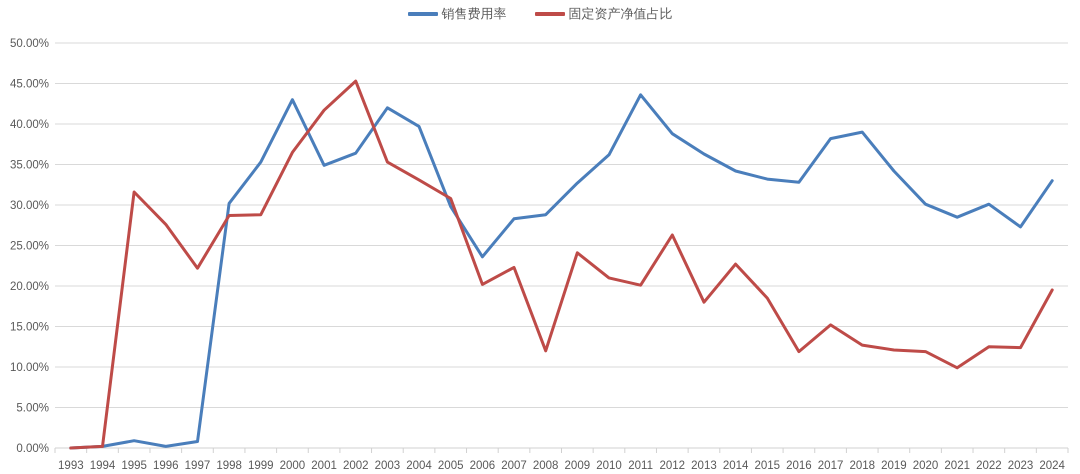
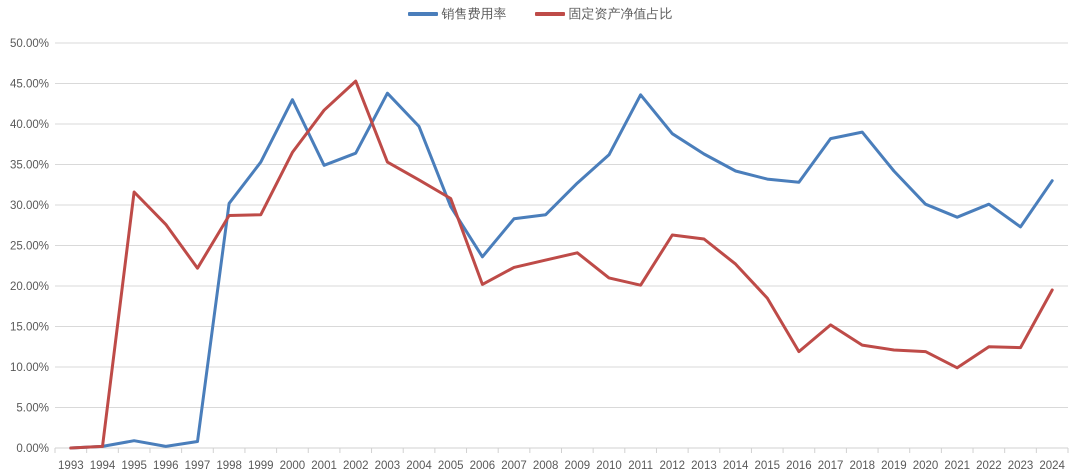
销售费用率/2003: 42% -> 44%
固定资产净值占比/2008: 12% -> 23%
固定资产净值占比/2013: 18% -> 26%
